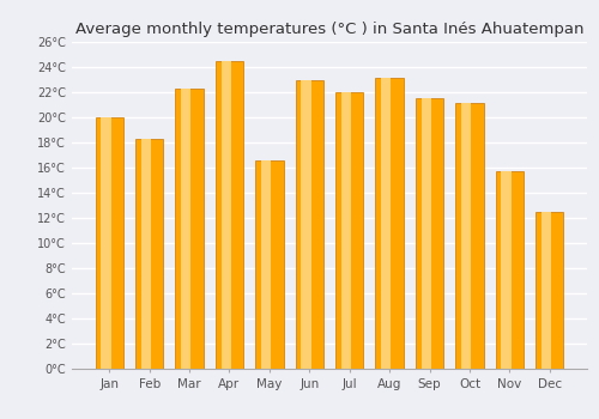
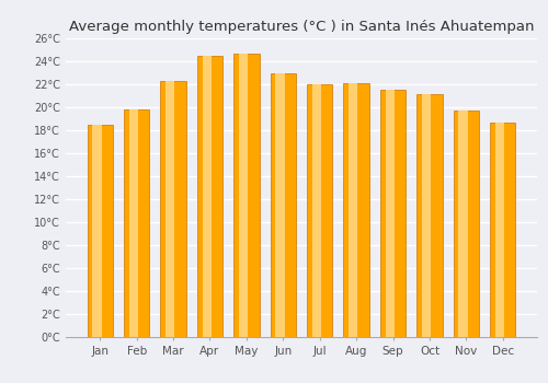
Jan: 20.0°C -> 18.5°C
Feb: 18.3°C -> 19.8°C
May: 16.6°C -> 24.7°C
Aug: 23.1°C -> 22.1°C
Nov: 15.7°C -> 19.7°C
Dec: 12.5°C -> 18.7°C
